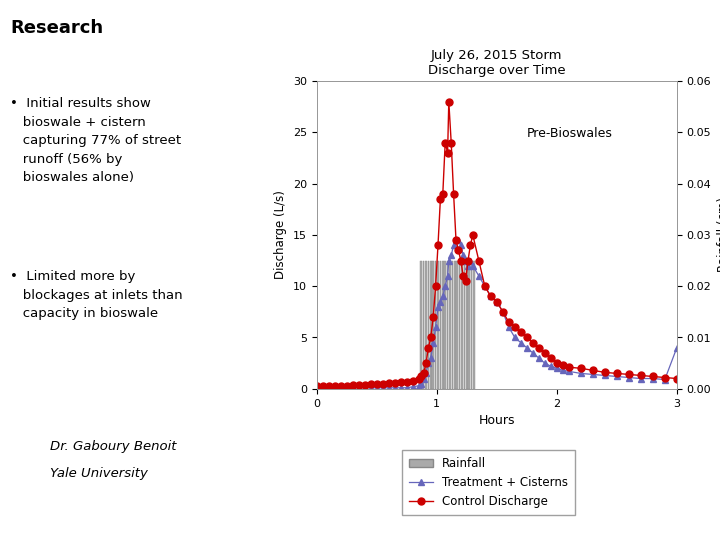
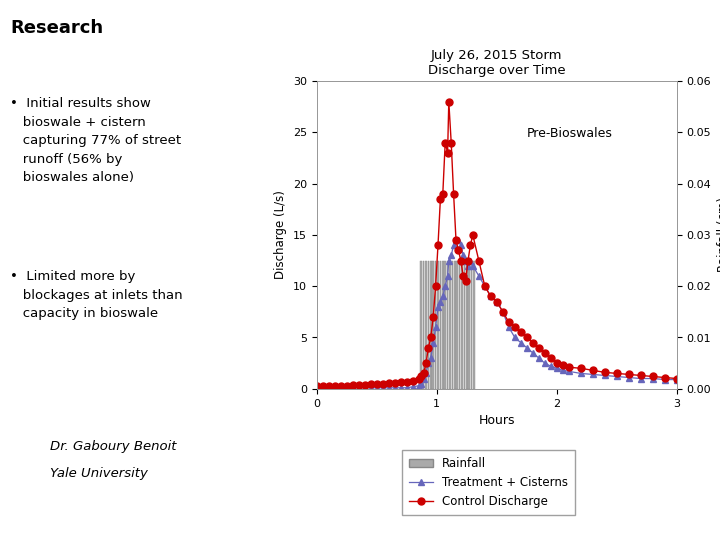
Treatment + Cisterns/3: 4.0 -> 0.9
